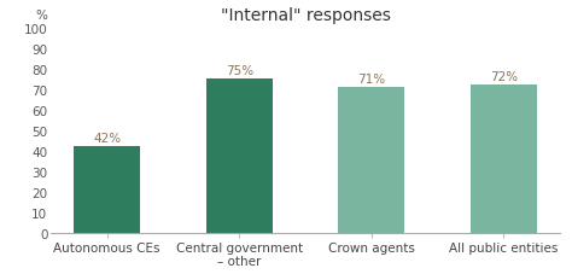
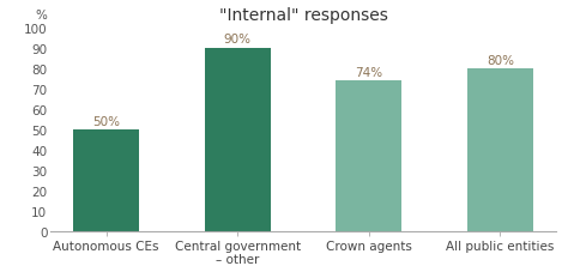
Autonomous CEs: 42% -> 50%
Central government – other: 75% -> 90%
Crown agents: 71% -> 74%
All public entities: 72% -> 80%
